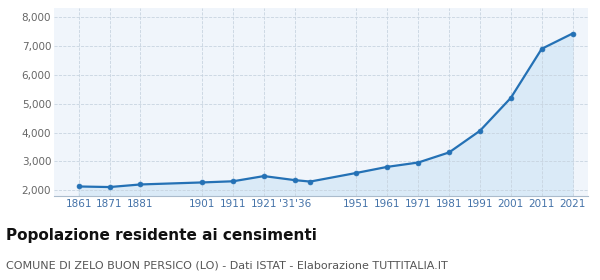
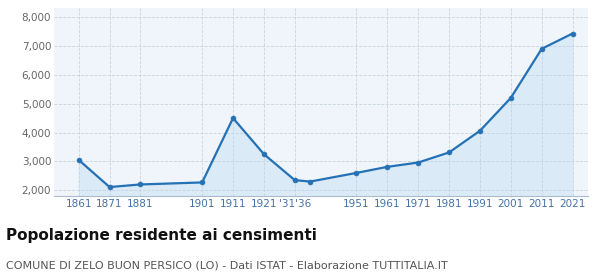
1861: 2,130 -> 3,050
1911: 2,310 -> 4,500
1921: 2,490 -> 3,250
